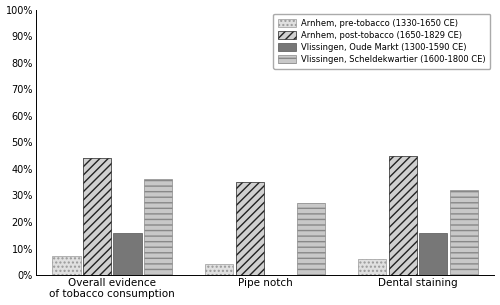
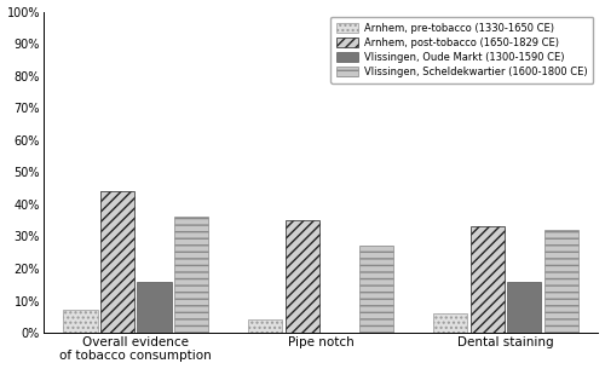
Arnhem, post-tobacco (1650-1829 CE)/Dental staining: 45% -> 33%
